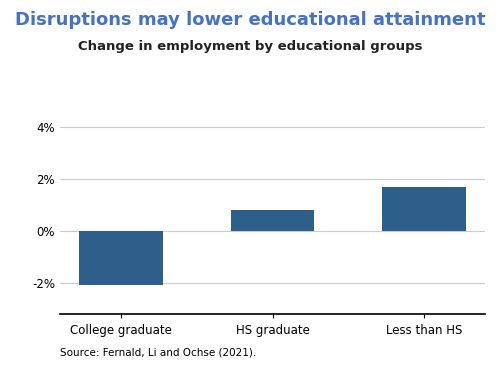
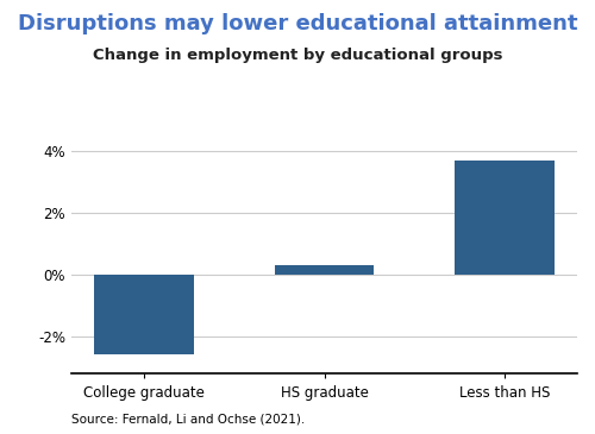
College graduate: -2.1% -> -2.6%
HS graduate: 0.8% -> 0.3%
Less than HS: 1.7% -> 3.7%
